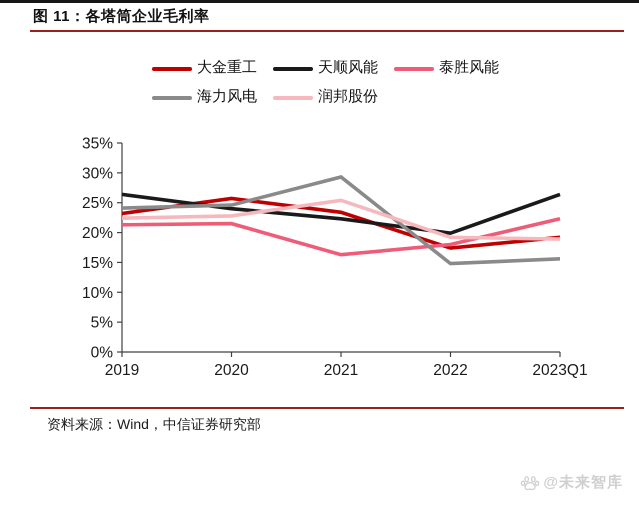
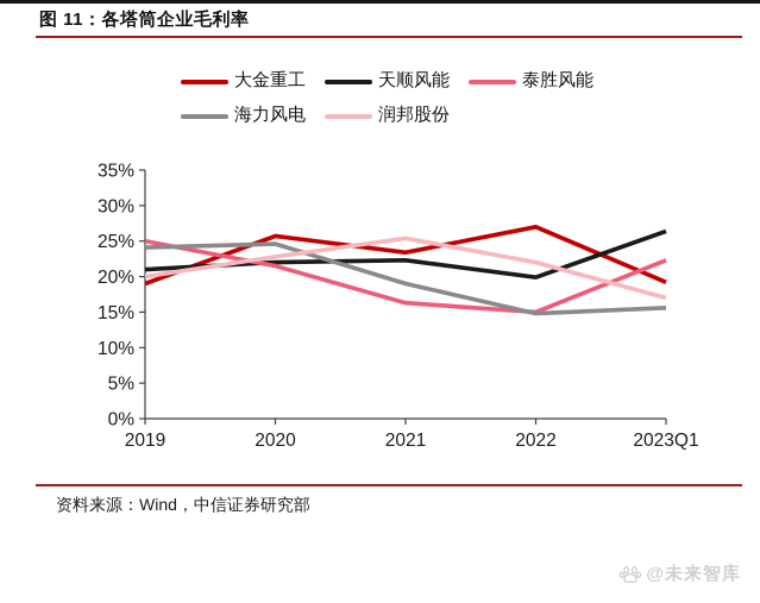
大金重工/2019: 23% -> 19%
天顺风能/2019: 26% -> 21%
泰胜风能/2019: 21% -> 25%
润邦股份/2019: 22% -> 20%
天顺风能/2020: 24% -> 22%
海力风电/2021: 29% -> 19%
大金重工/2022: 17% -> 27%
泰胜风能/2022: 18% -> 15%
润邦股份/2022: 19% -> 22%
润邦股份/2023Q1: 19% -> 17%
